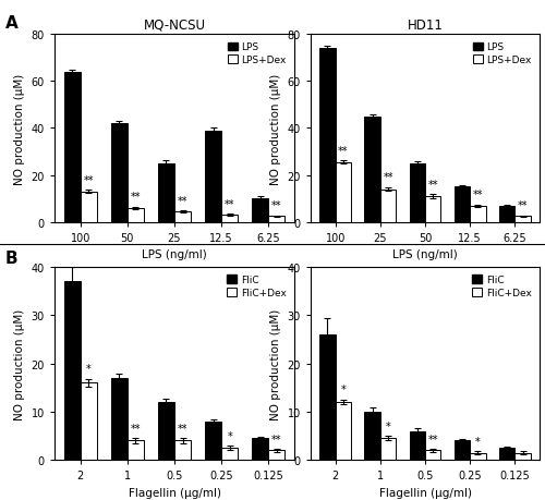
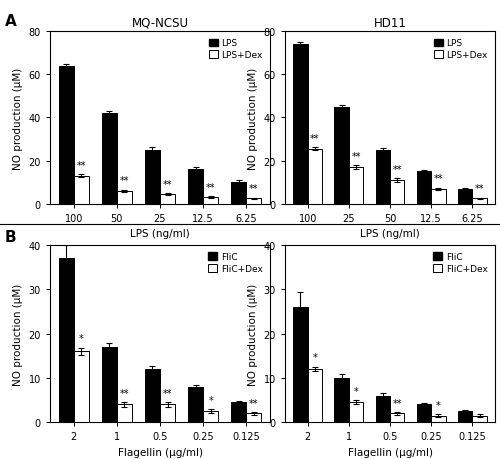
MQ-NCSU/LPS/12.5: 39 -> 16
HD11/LPS+Dex/25: 14.0 -> 17.0
